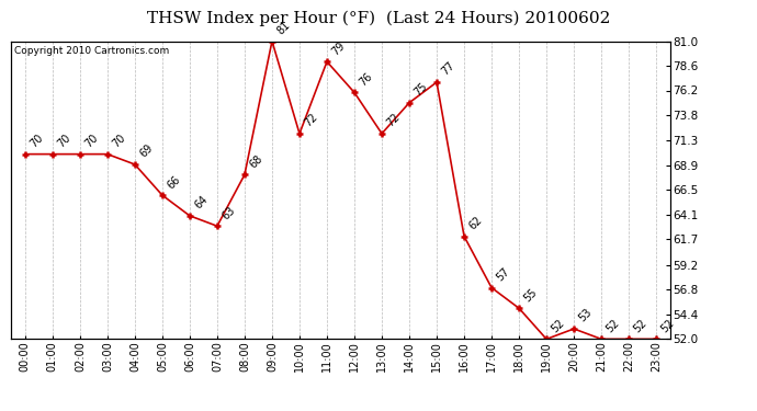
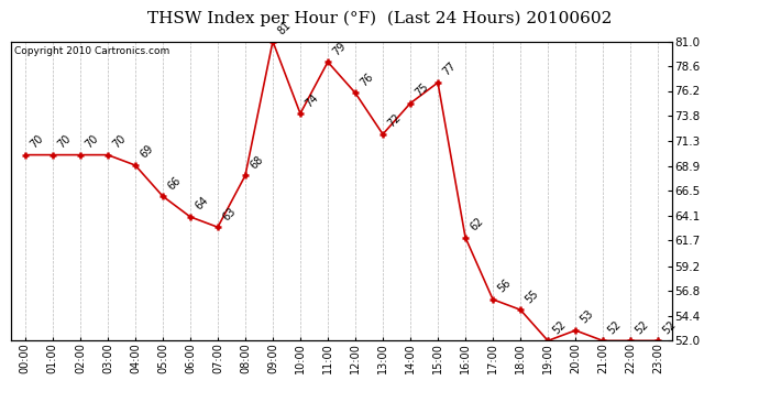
10:00: 72 -> 74
17:00: 57 -> 56
